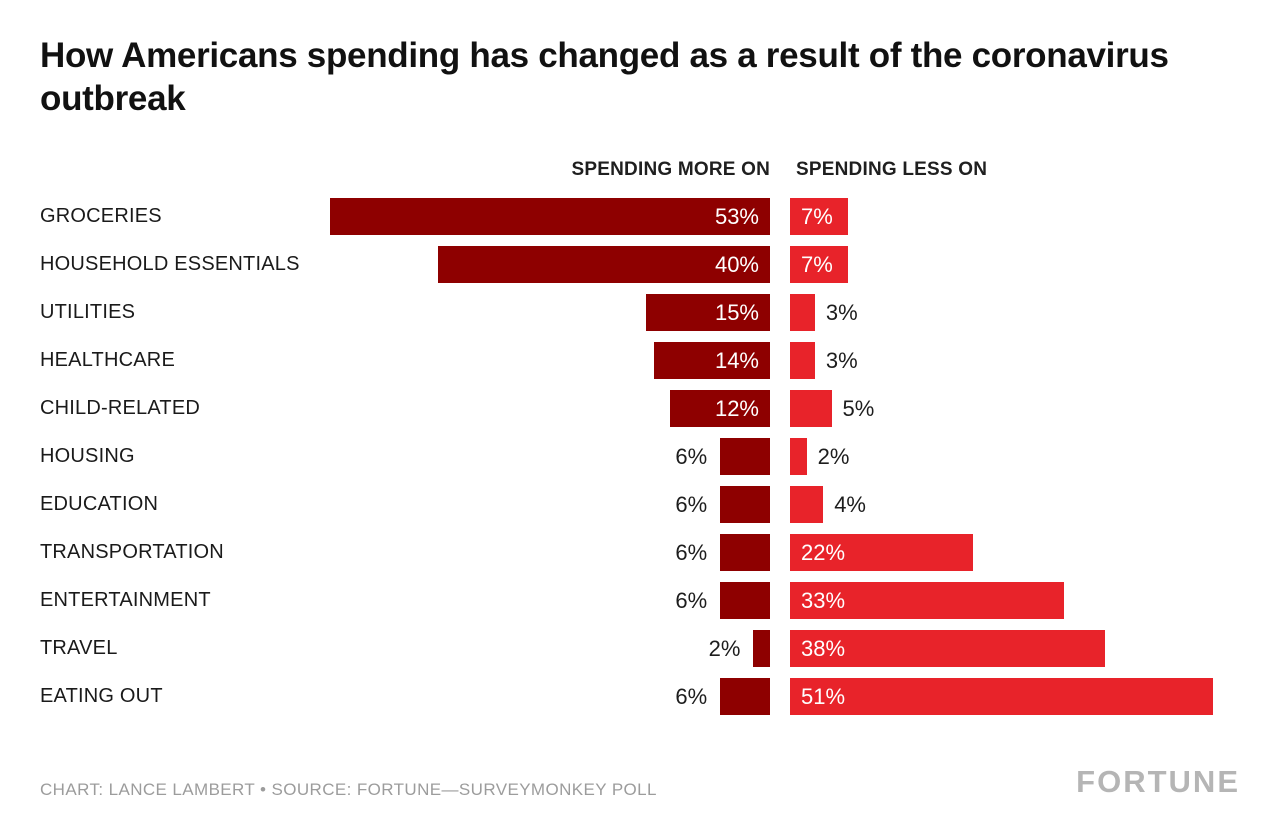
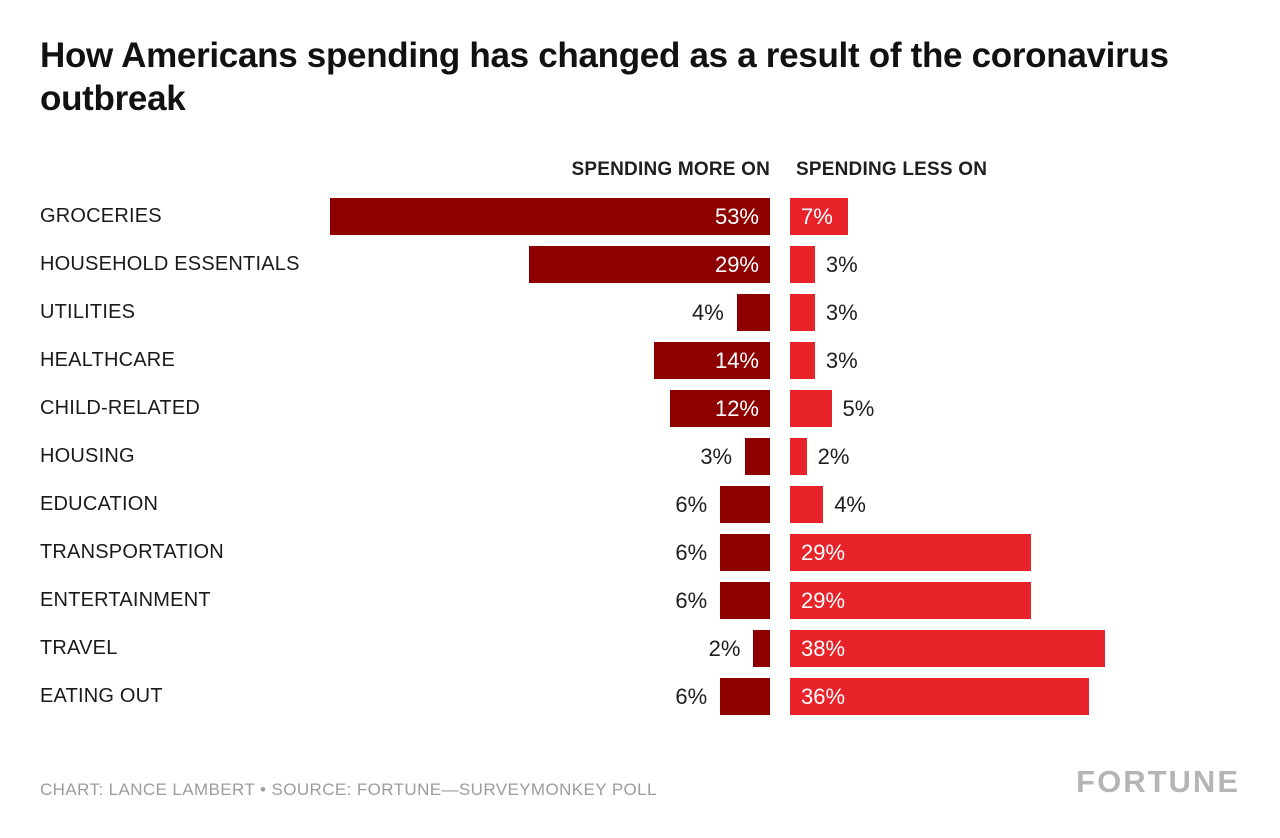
SPENDING MORE ON/HOUSEHOLD ESSENTIALS: 40% -> 29%
SPENDING LESS ON/HOUSEHOLD ESSENTIALS: 7% -> 3%
SPENDING MORE ON/UTILITIES: 15% -> 4%
SPENDING MORE ON/HOUSING: 6% -> 3%
SPENDING LESS ON/TRANSPORTATION: 22% -> 29%
SPENDING LESS ON/ENTERTAINMENT: 33% -> 29%
SPENDING LESS ON/EATING OUT: 51% -> 36%
